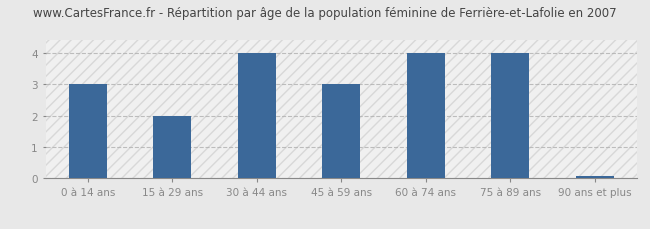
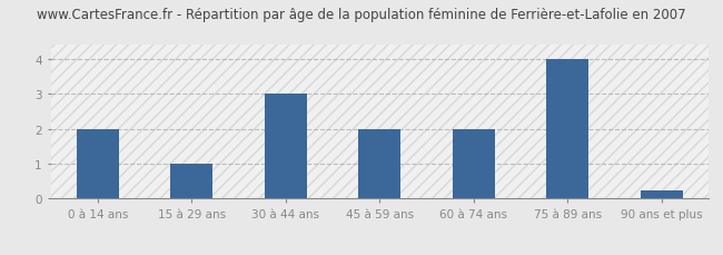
0 à 14 ans: 3.00 -> 2.00
15 à 29 ans: 2.00 -> 1.00
30 à 44 ans: 4.00 -> 3.00
45 à 59 ans: 3.00 -> 2.00
60 à 74 ans: 4.00 -> 2.00
90 ans et plus: 0.07 -> 0.25
